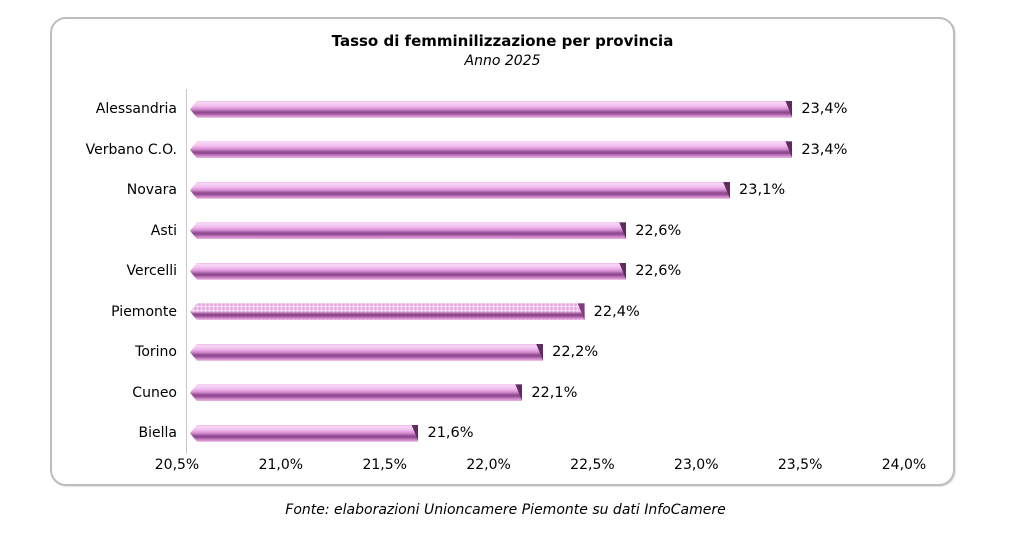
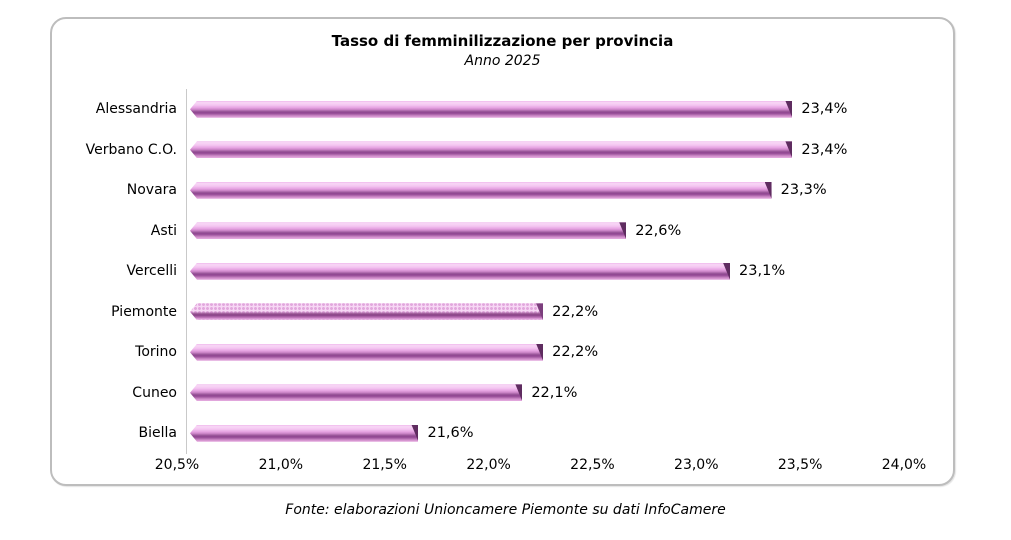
Novara: 23,1% -> 23,3%
Vercelli: 22,6% -> 23,1%
Piemonte: 22,4% -> 22,2%
